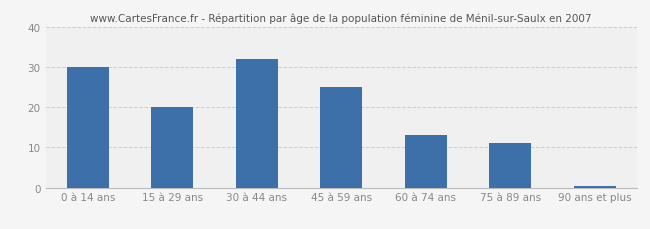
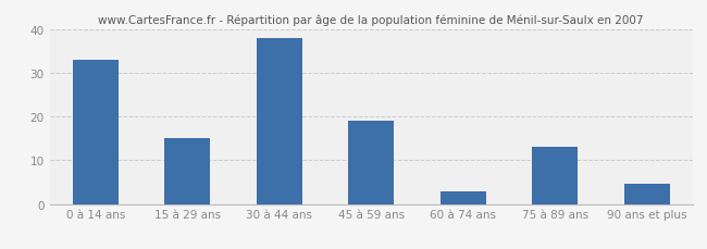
0 à 14 ans: 30.0 -> 33.0
15 à 29 ans: 20.0 -> 15.0
30 à 44 ans: 32.0 -> 38.0
45 à 59 ans: 25.0 -> 19.0
60 à 74 ans: 13.0 -> 3.0
75 à 89 ans: 11.0 -> 13.0
90 ans et plus: 0.5 -> 4.5
